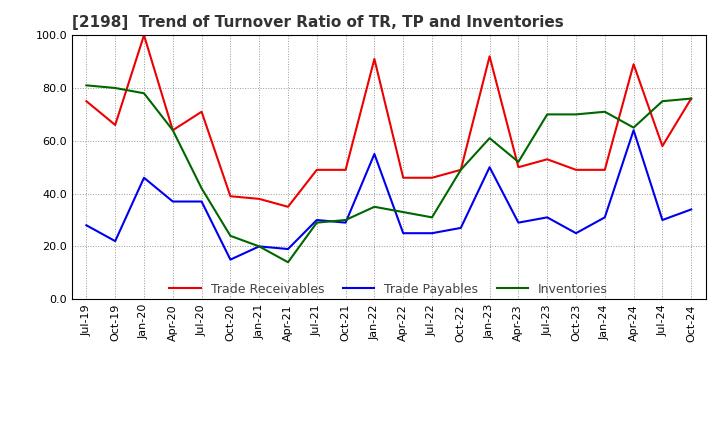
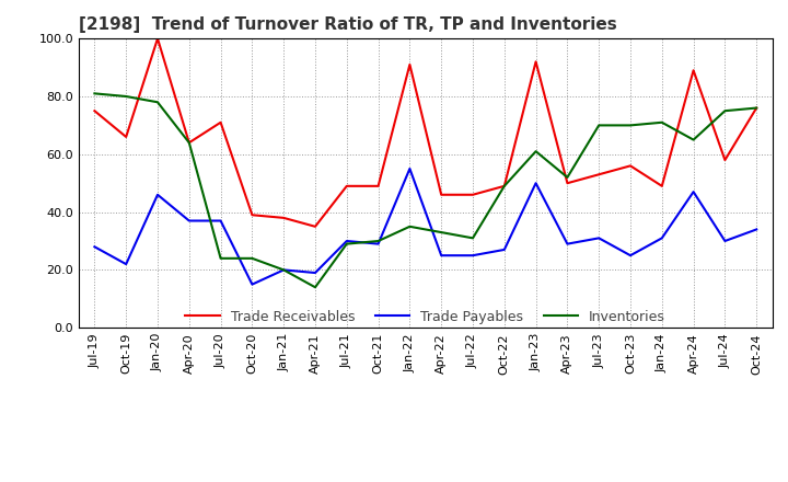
Inventories/Jul-20: 42 -> 24
Trade Receivables/Oct-23: 49 -> 56
Trade Payables/Apr-24: 64 -> 47
